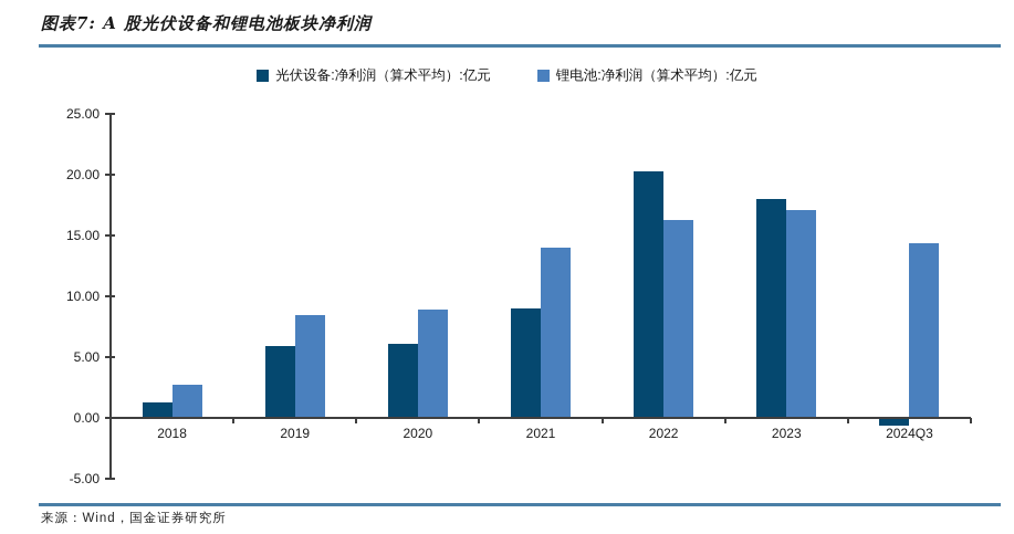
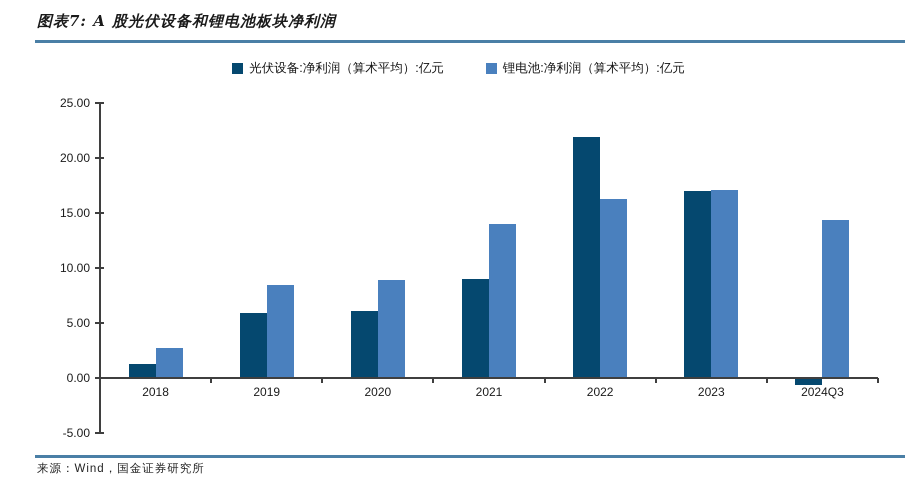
光伏设备:净利润（算术平均）:亿元/2022: 20.3 -> 21.9
光伏设备:净利润（算术平均）:亿元/2023: 18.0 -> 17.0
